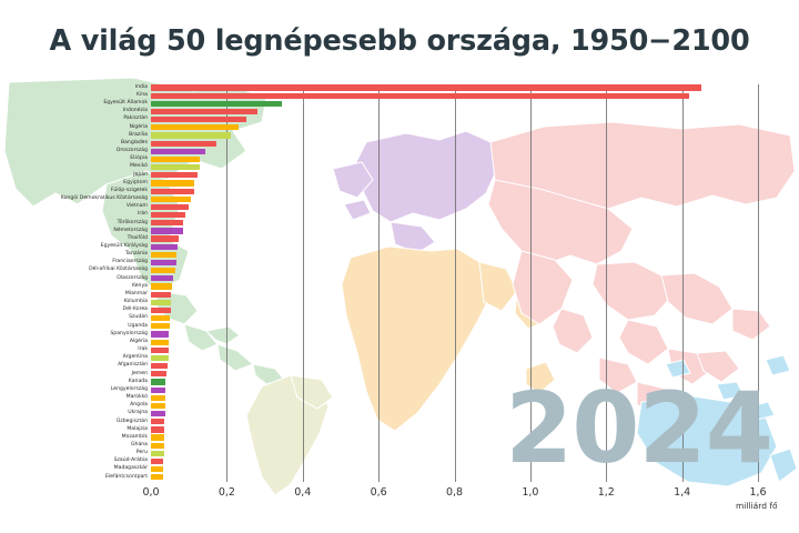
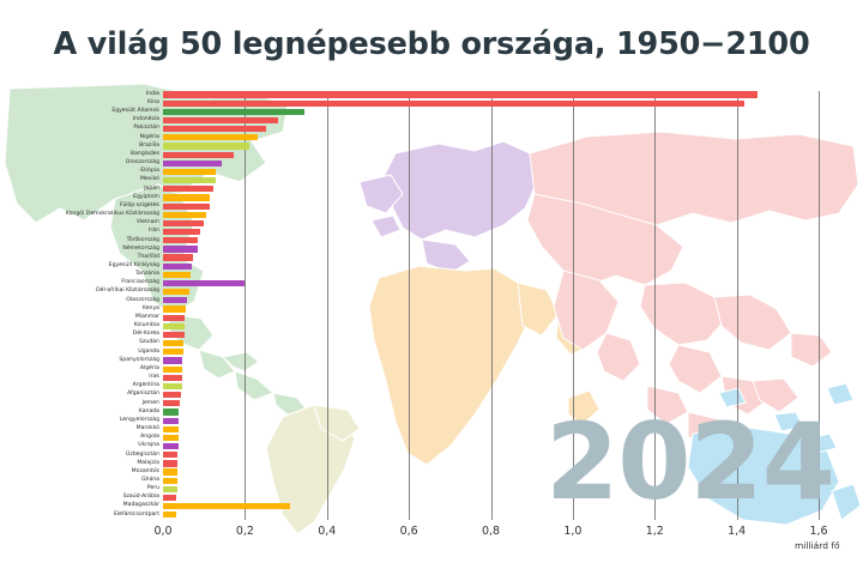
Franciaország: 0,07 -> 0,20
Madagaszkár: 0,03 -> 0,31
